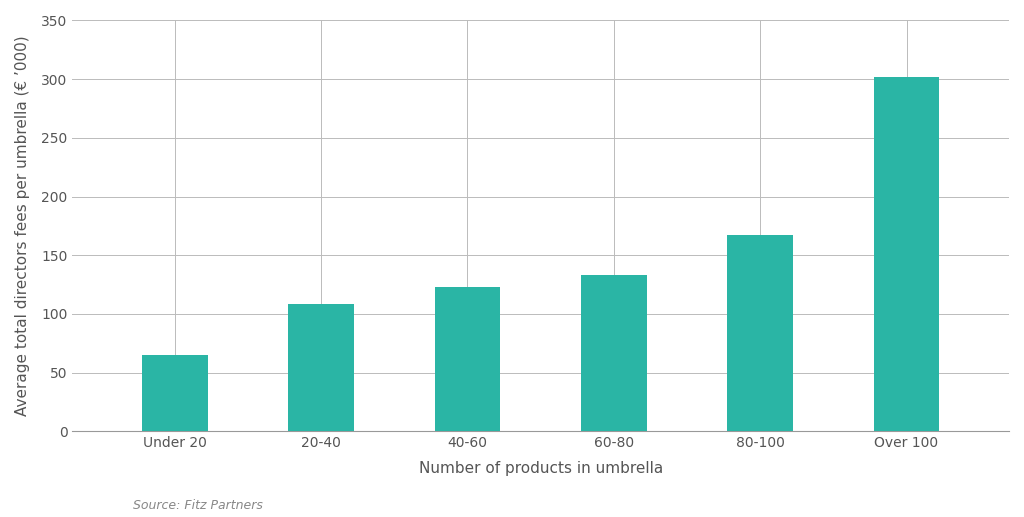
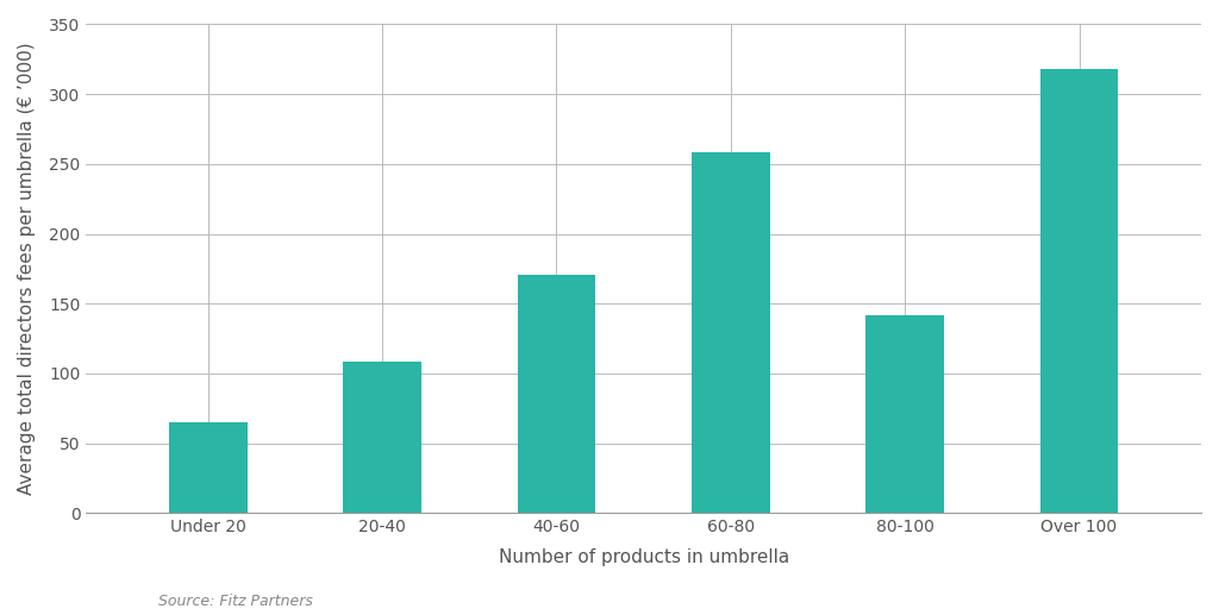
40-60: 123 -> 171
60-80: 133 -> 258
80-100: 167 -> 142
Over 100: 302 -> 318
